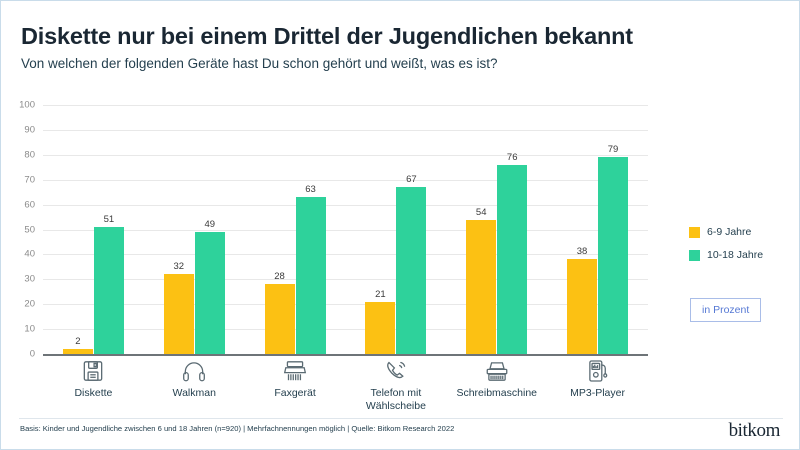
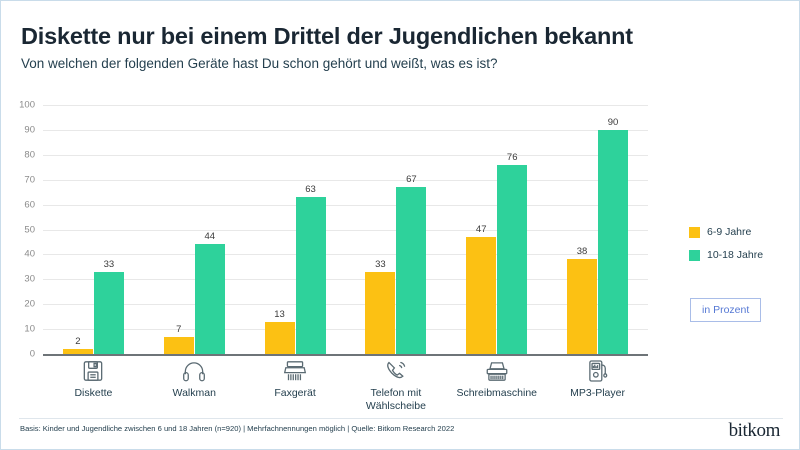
10-18 Jahre/Diskette: 51 -> 33
6-9 Jahre/Walkman: 32 -> 7
10-18 Jahre/Walkman: 49 -> 44
6-9 Jahre/Faxgerät: 28 -> 13
6-9 Jahre/Telefon mit Wählscheibe: 21 -> 33
6-9 Jahre/Schreibmaschine: 54 -> 47
10-18 Jahre/MP3-Player: 79 -> 90
